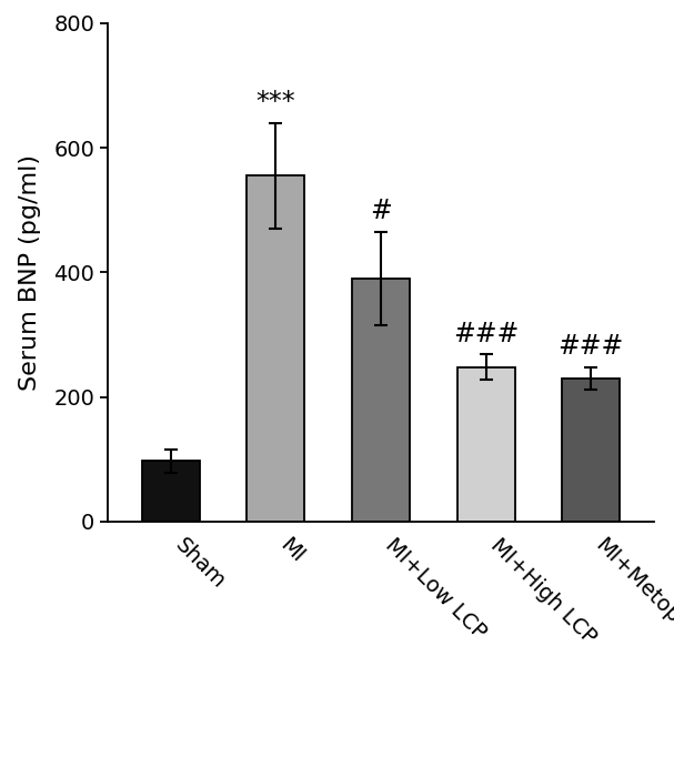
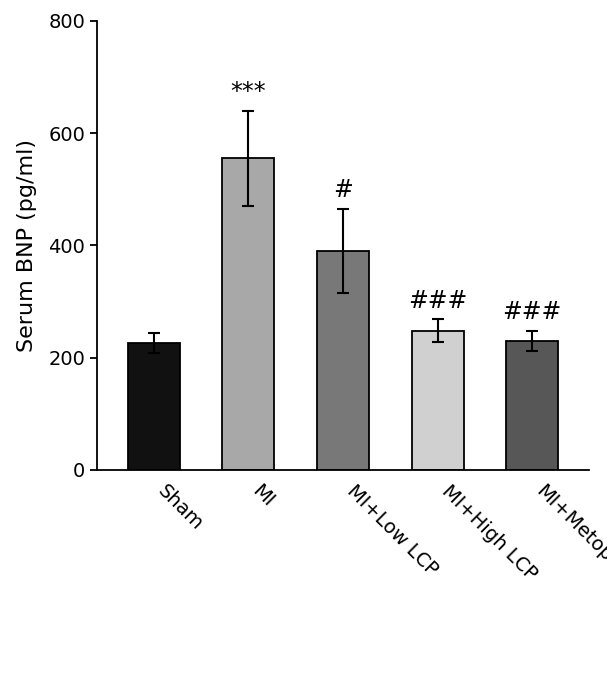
Sham: 97 -> 226
